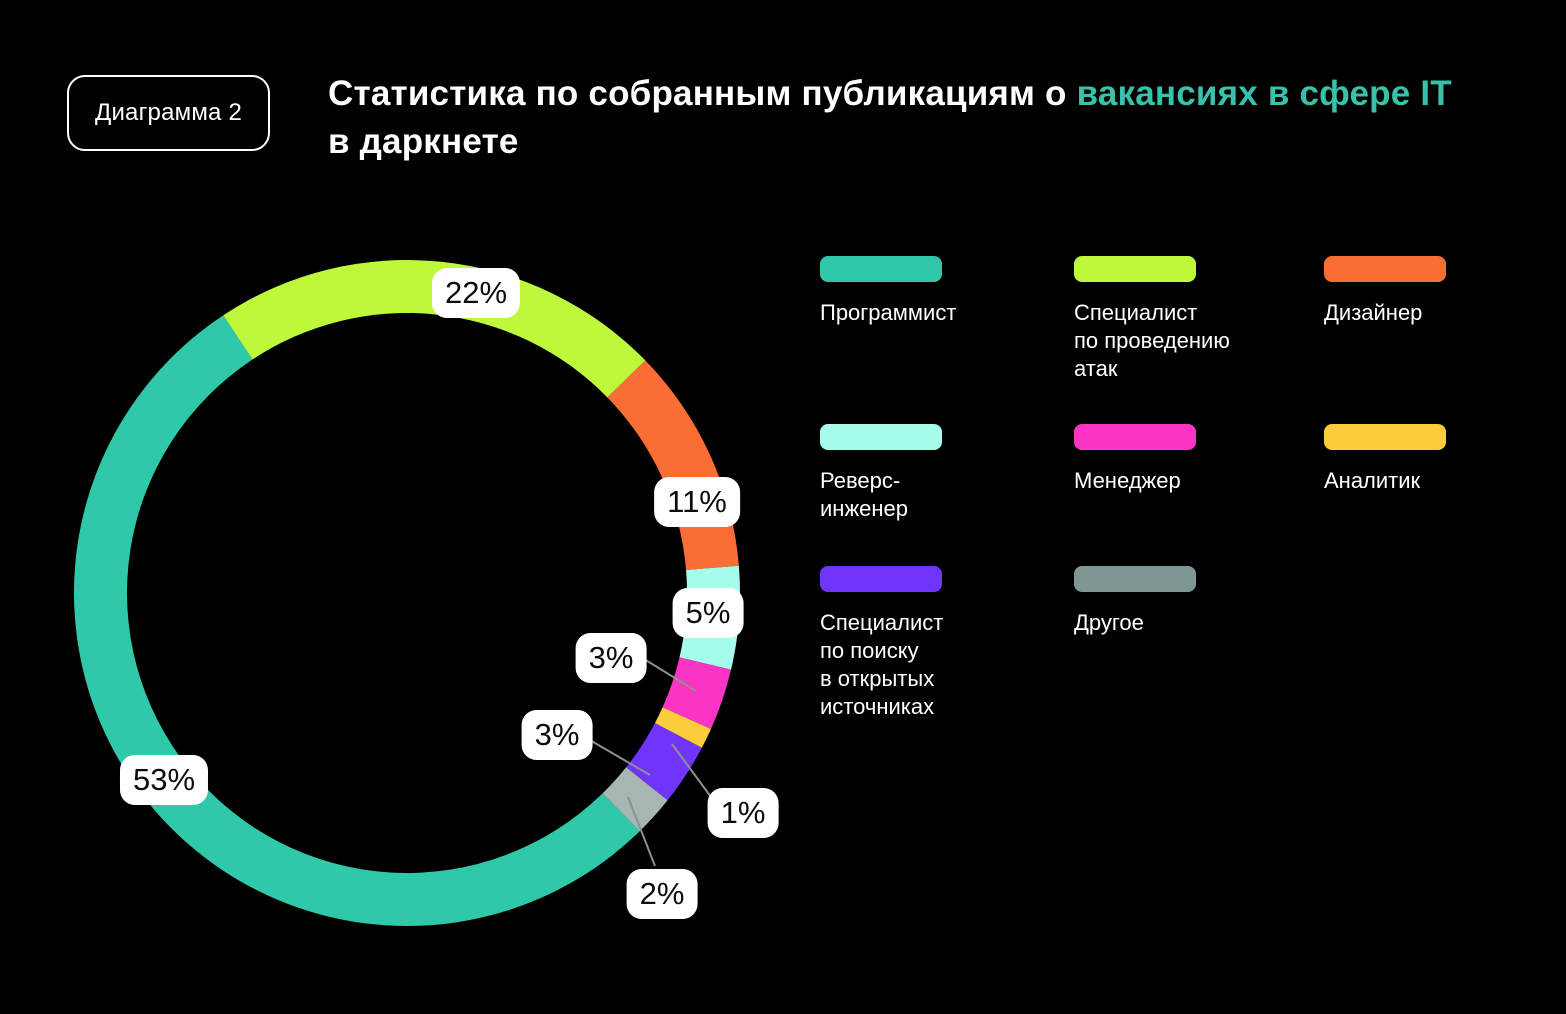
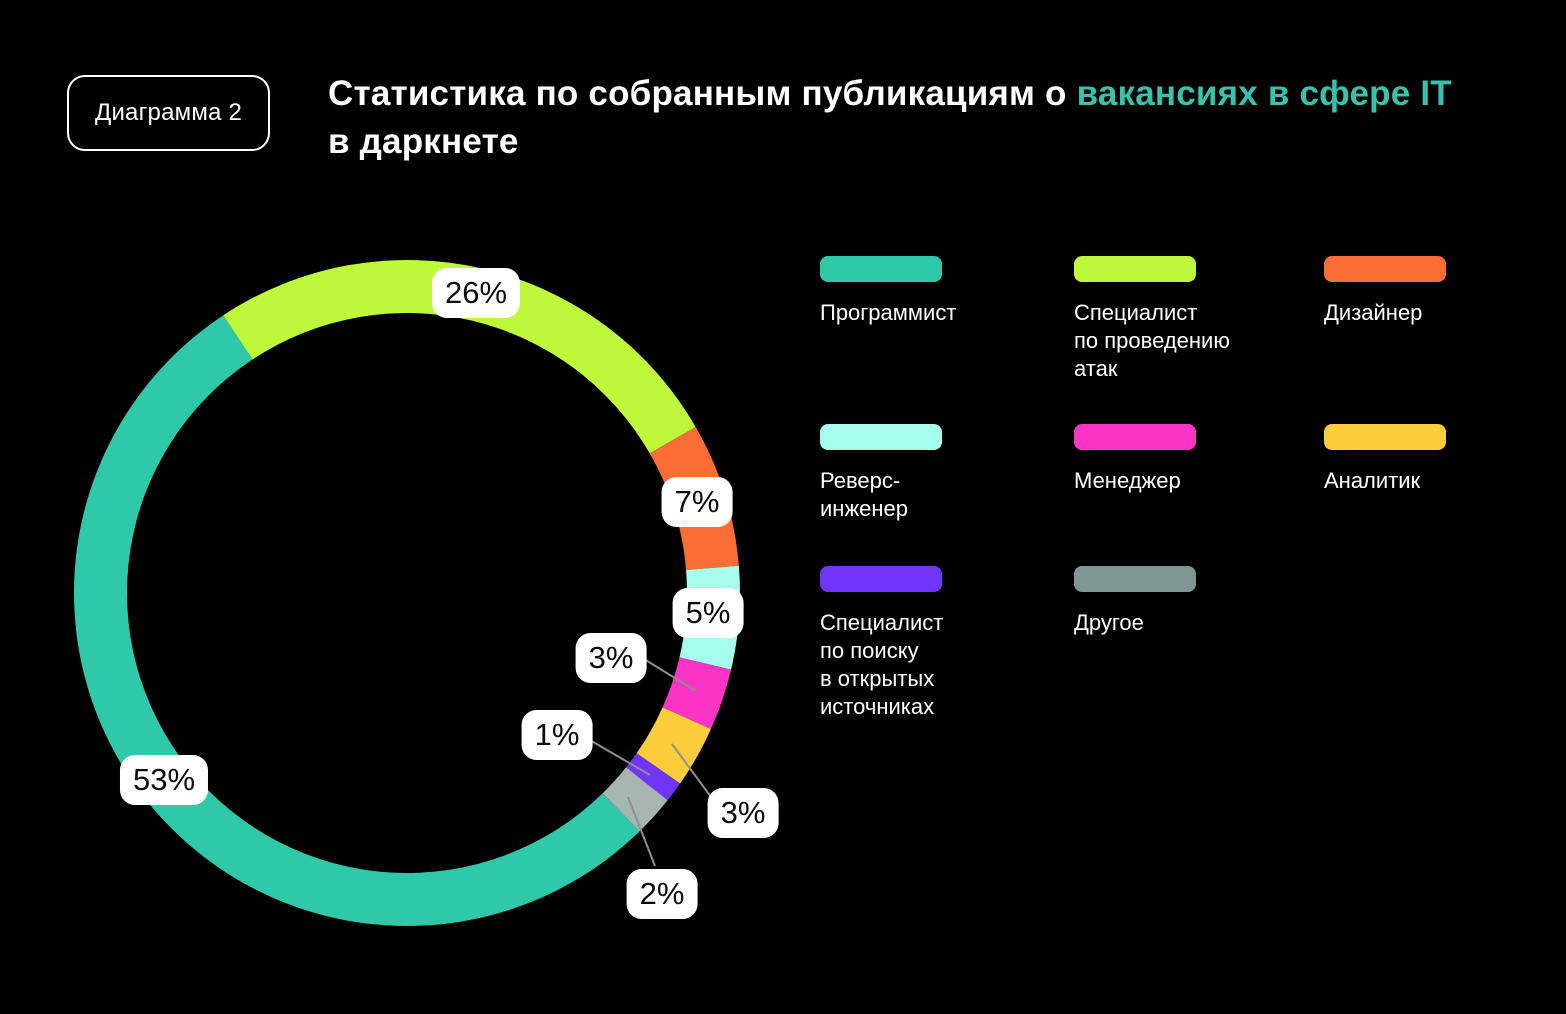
Специалист по проведению атак: 22% -> 26%
Дизайнер: 11% -> 7%
Аналитик: 1% -> 3%
Специалист по поиску в открытых источниках: 3% -> 1%
